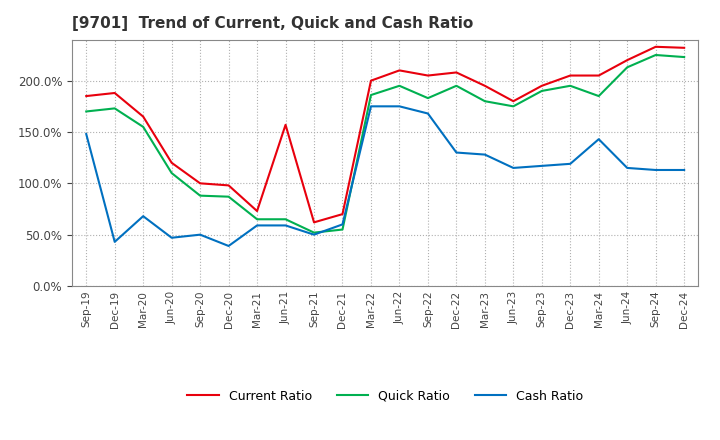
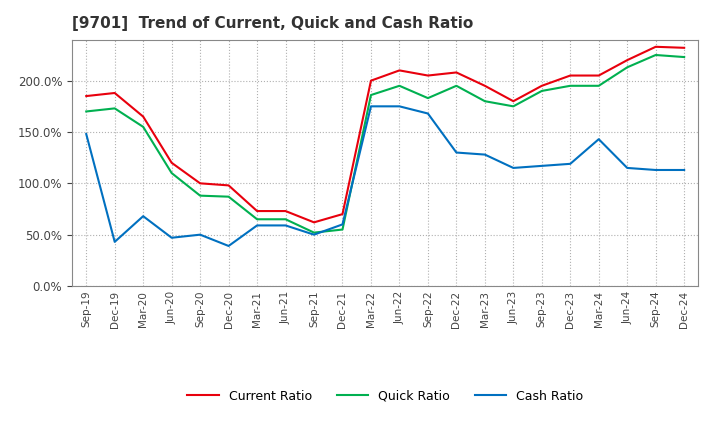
Current Ratio/Jun-21: 157% -> 73%
Quick Ratio/Mar-24: 185% -> 195%
